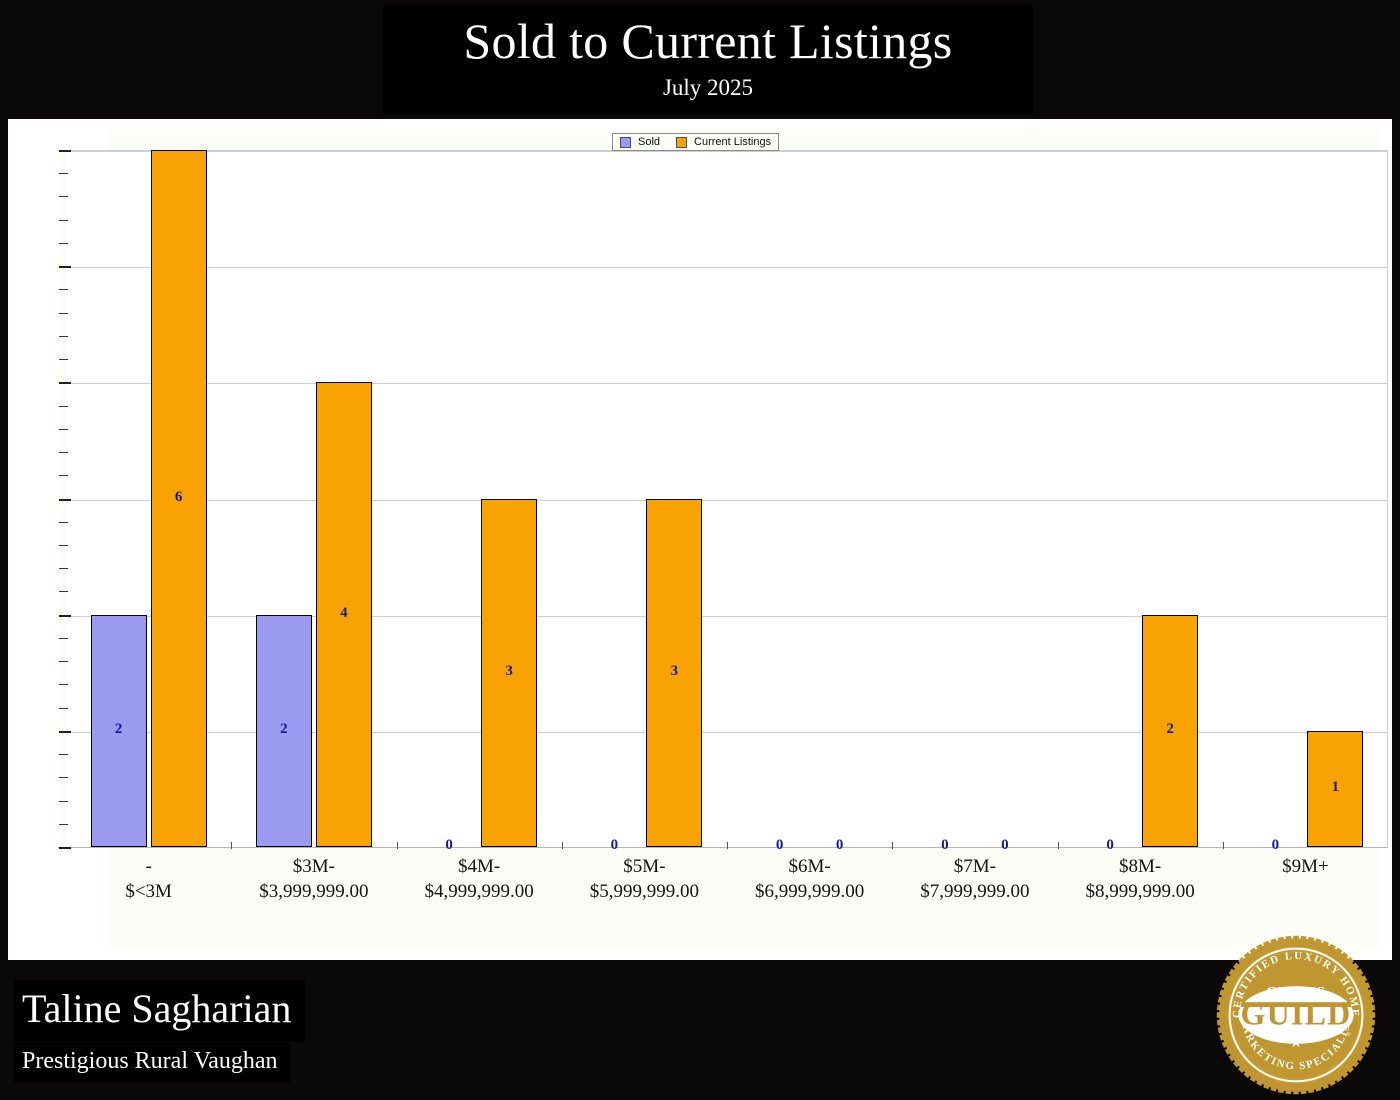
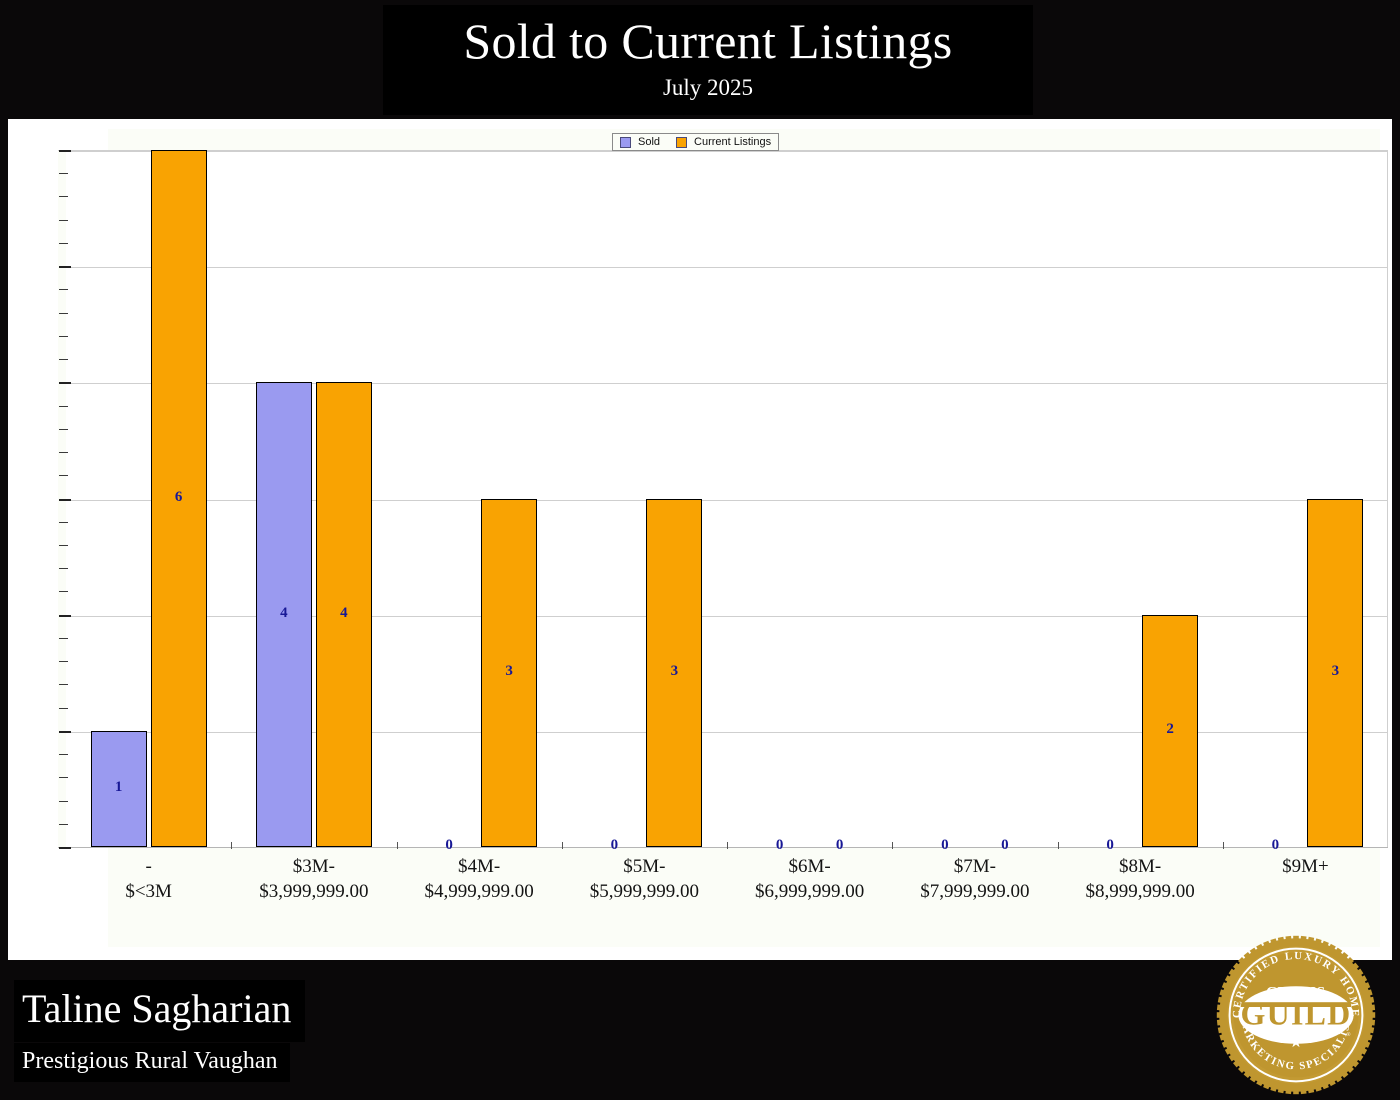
Sold/- $<3M: 2 -> 1
Sold/$3M- $3,999,999.00: 2 -> 4
Current Listings/$9M+: 1 -> 3
